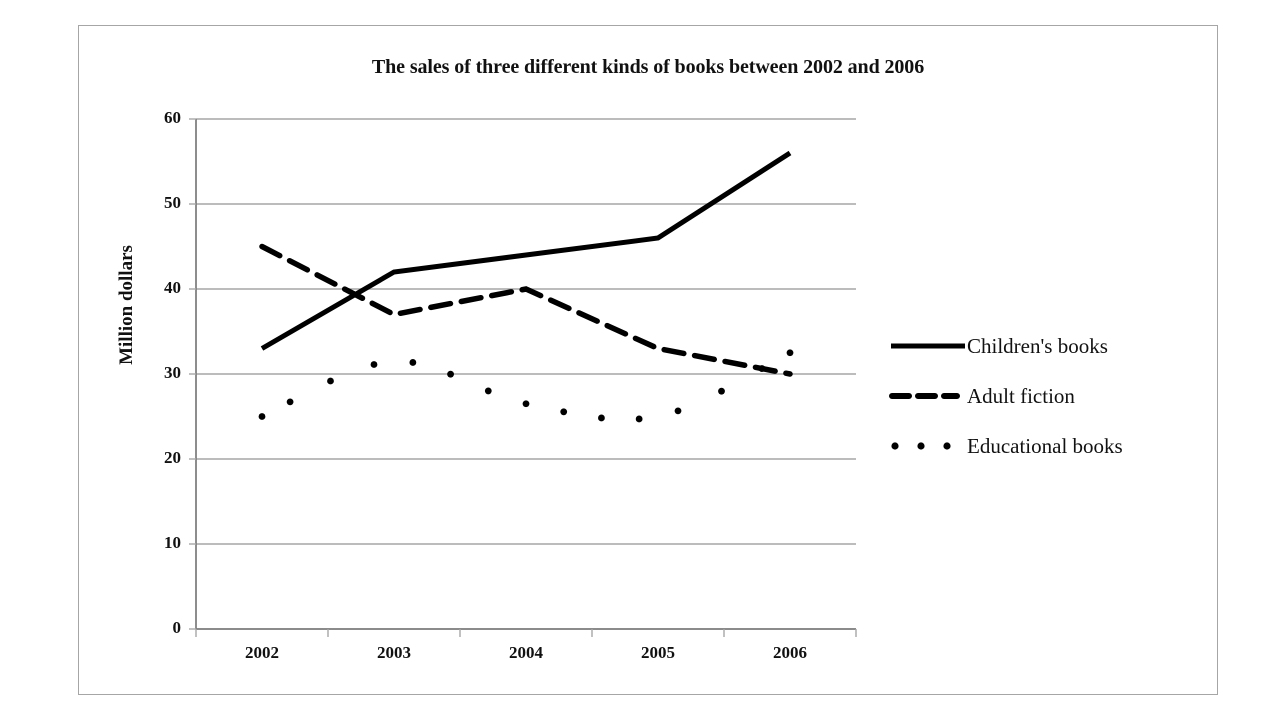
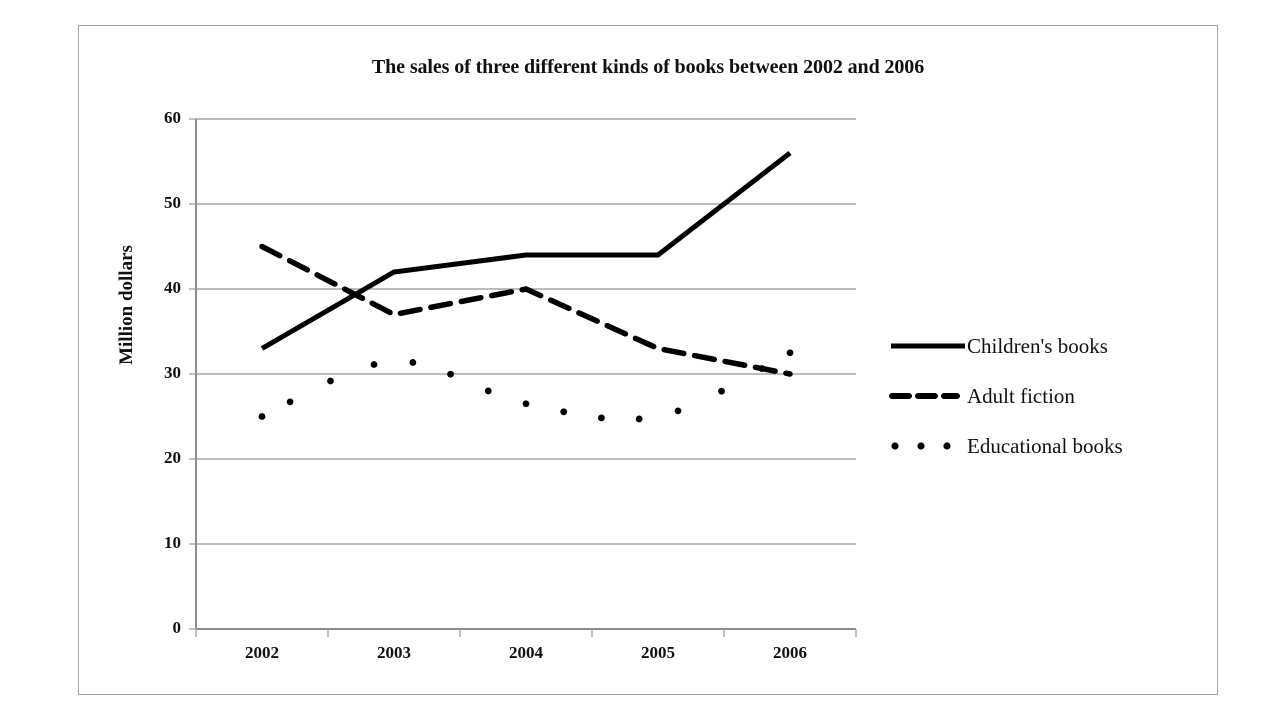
Children's books/2005: 46 -> 44
